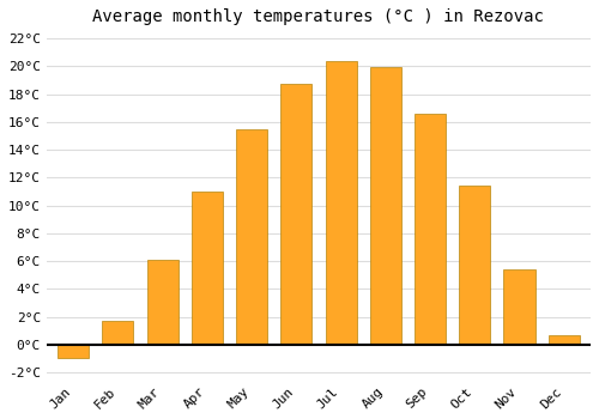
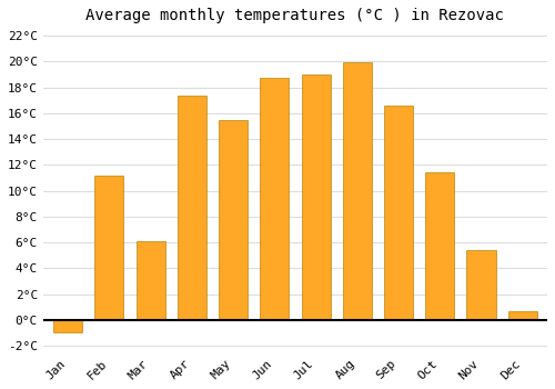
Feb: 1.7°C -> 11.2°C
Apr: 11.0°C -> 17.4°C
Jul: 20.4°C -> 19.0°C
